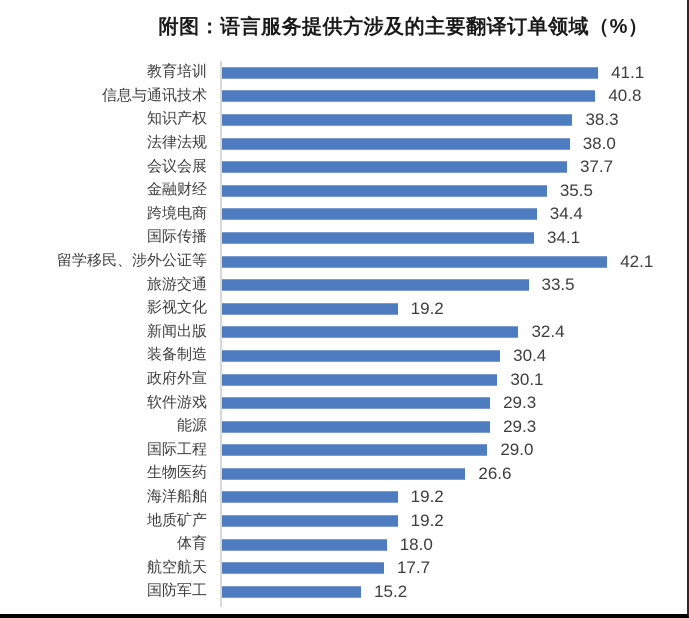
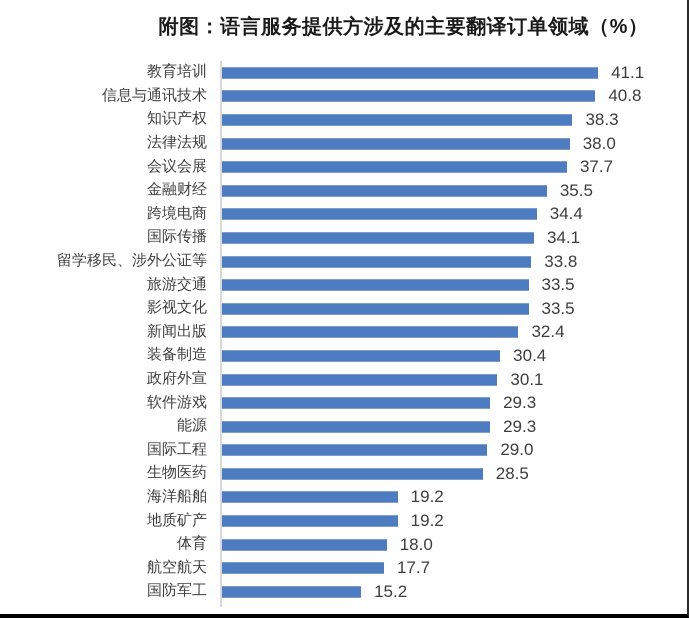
留学移民、涉外公证等: 42.1 -> 33.8
影视文化: 19.2 -> 33.5
生物医药: 26.6 -> 28.5
